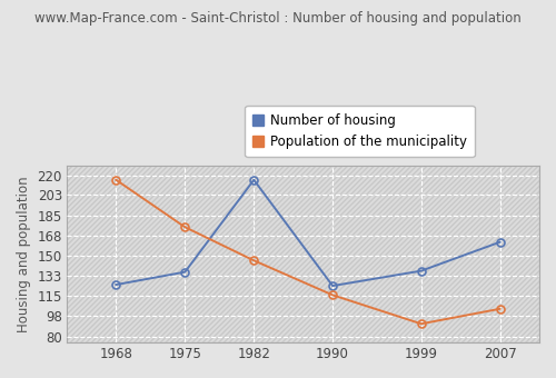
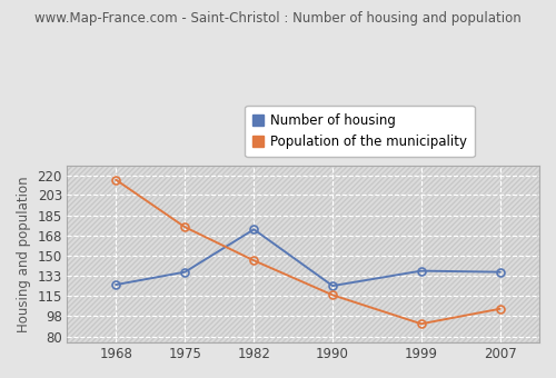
Number of housing/1982: 216 -> 173
Number of housing/2007: 162 -> 136
